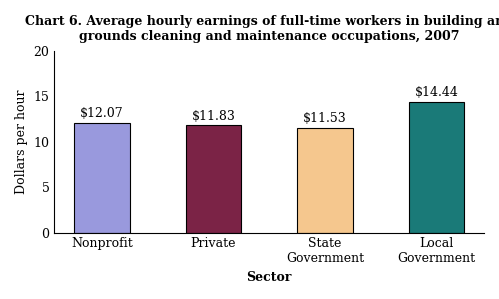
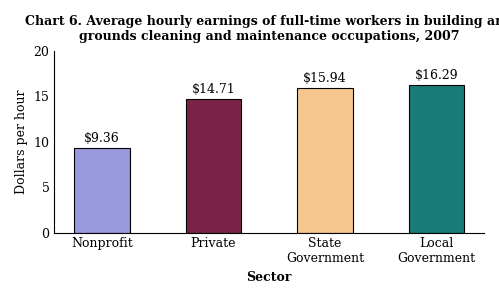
Nonprofit: $12.07 -> $9.36
Private: $11.83 -> $14.71
State Government: $11.53 -> $15.94
Local Government: $14.44 -> $16.29
